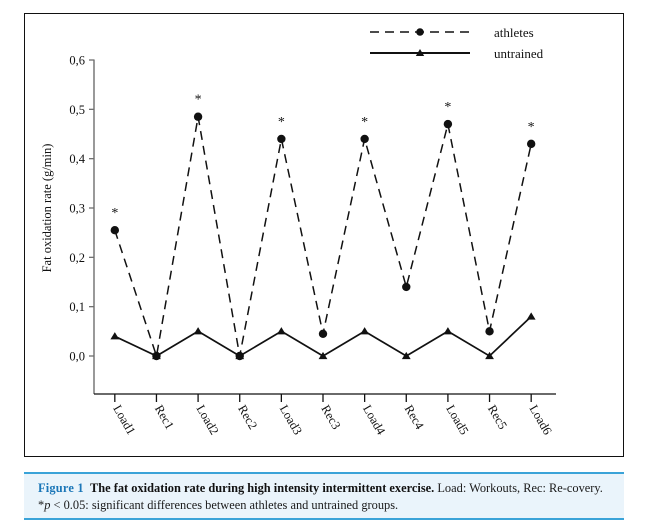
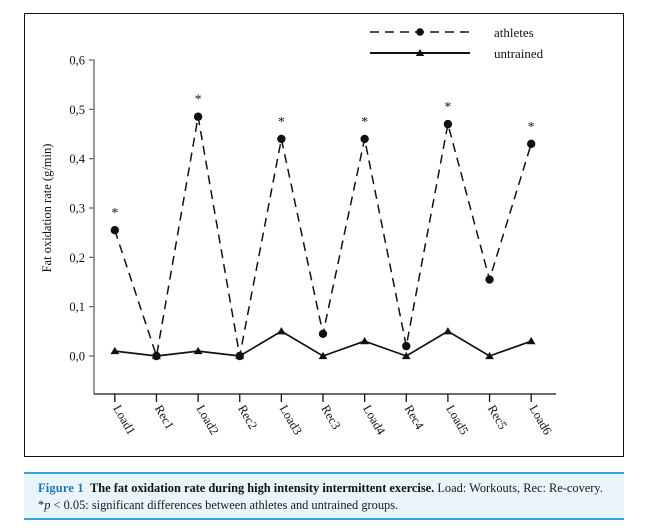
untrained/Load1: 0,04 -> 0,01
untrained/Load2: 0,05 -> 0,01
untrained/Load4: 0,05 -> 0,03
athletes/Rec4: 0,14 -> 0,02
athletes/Rec5: 0,05 -> 0,15
untrained/Load6: 0,08 -> 0,03
